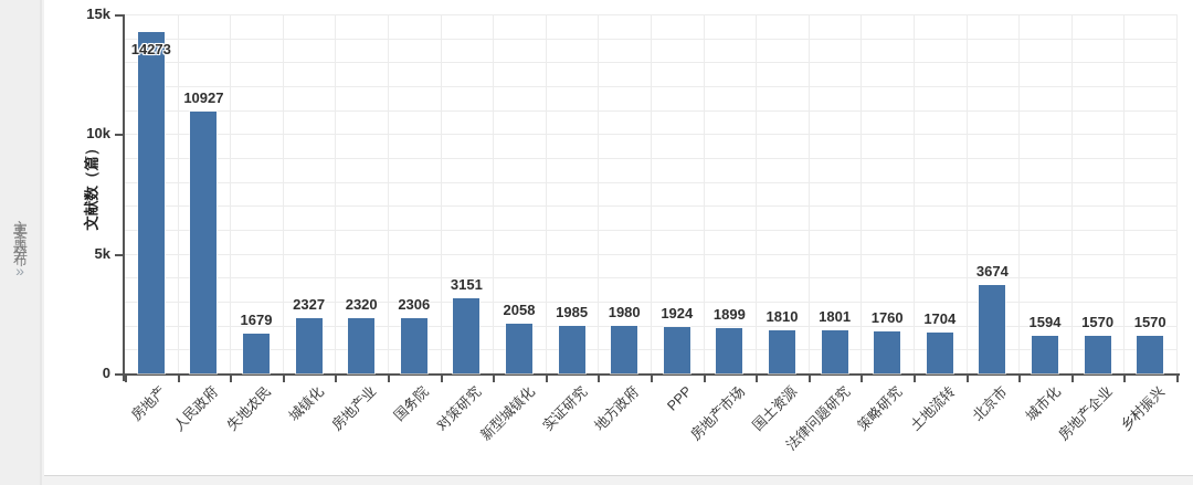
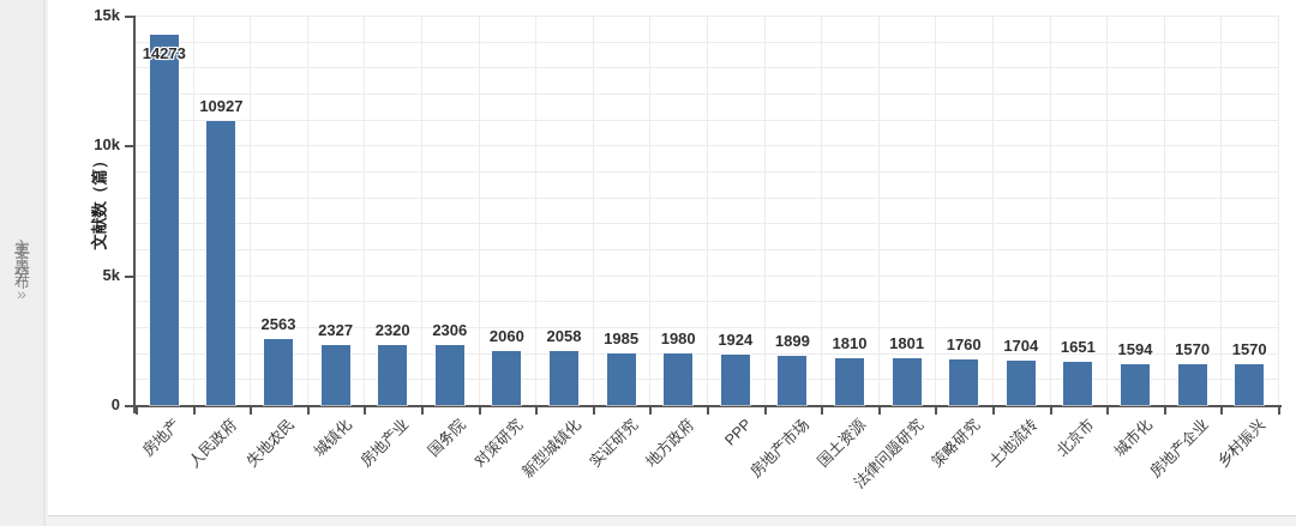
失地农民: 1679 -> 2563
对策研究: 3151 -> 2060
北京市: 3674 -> 1651
